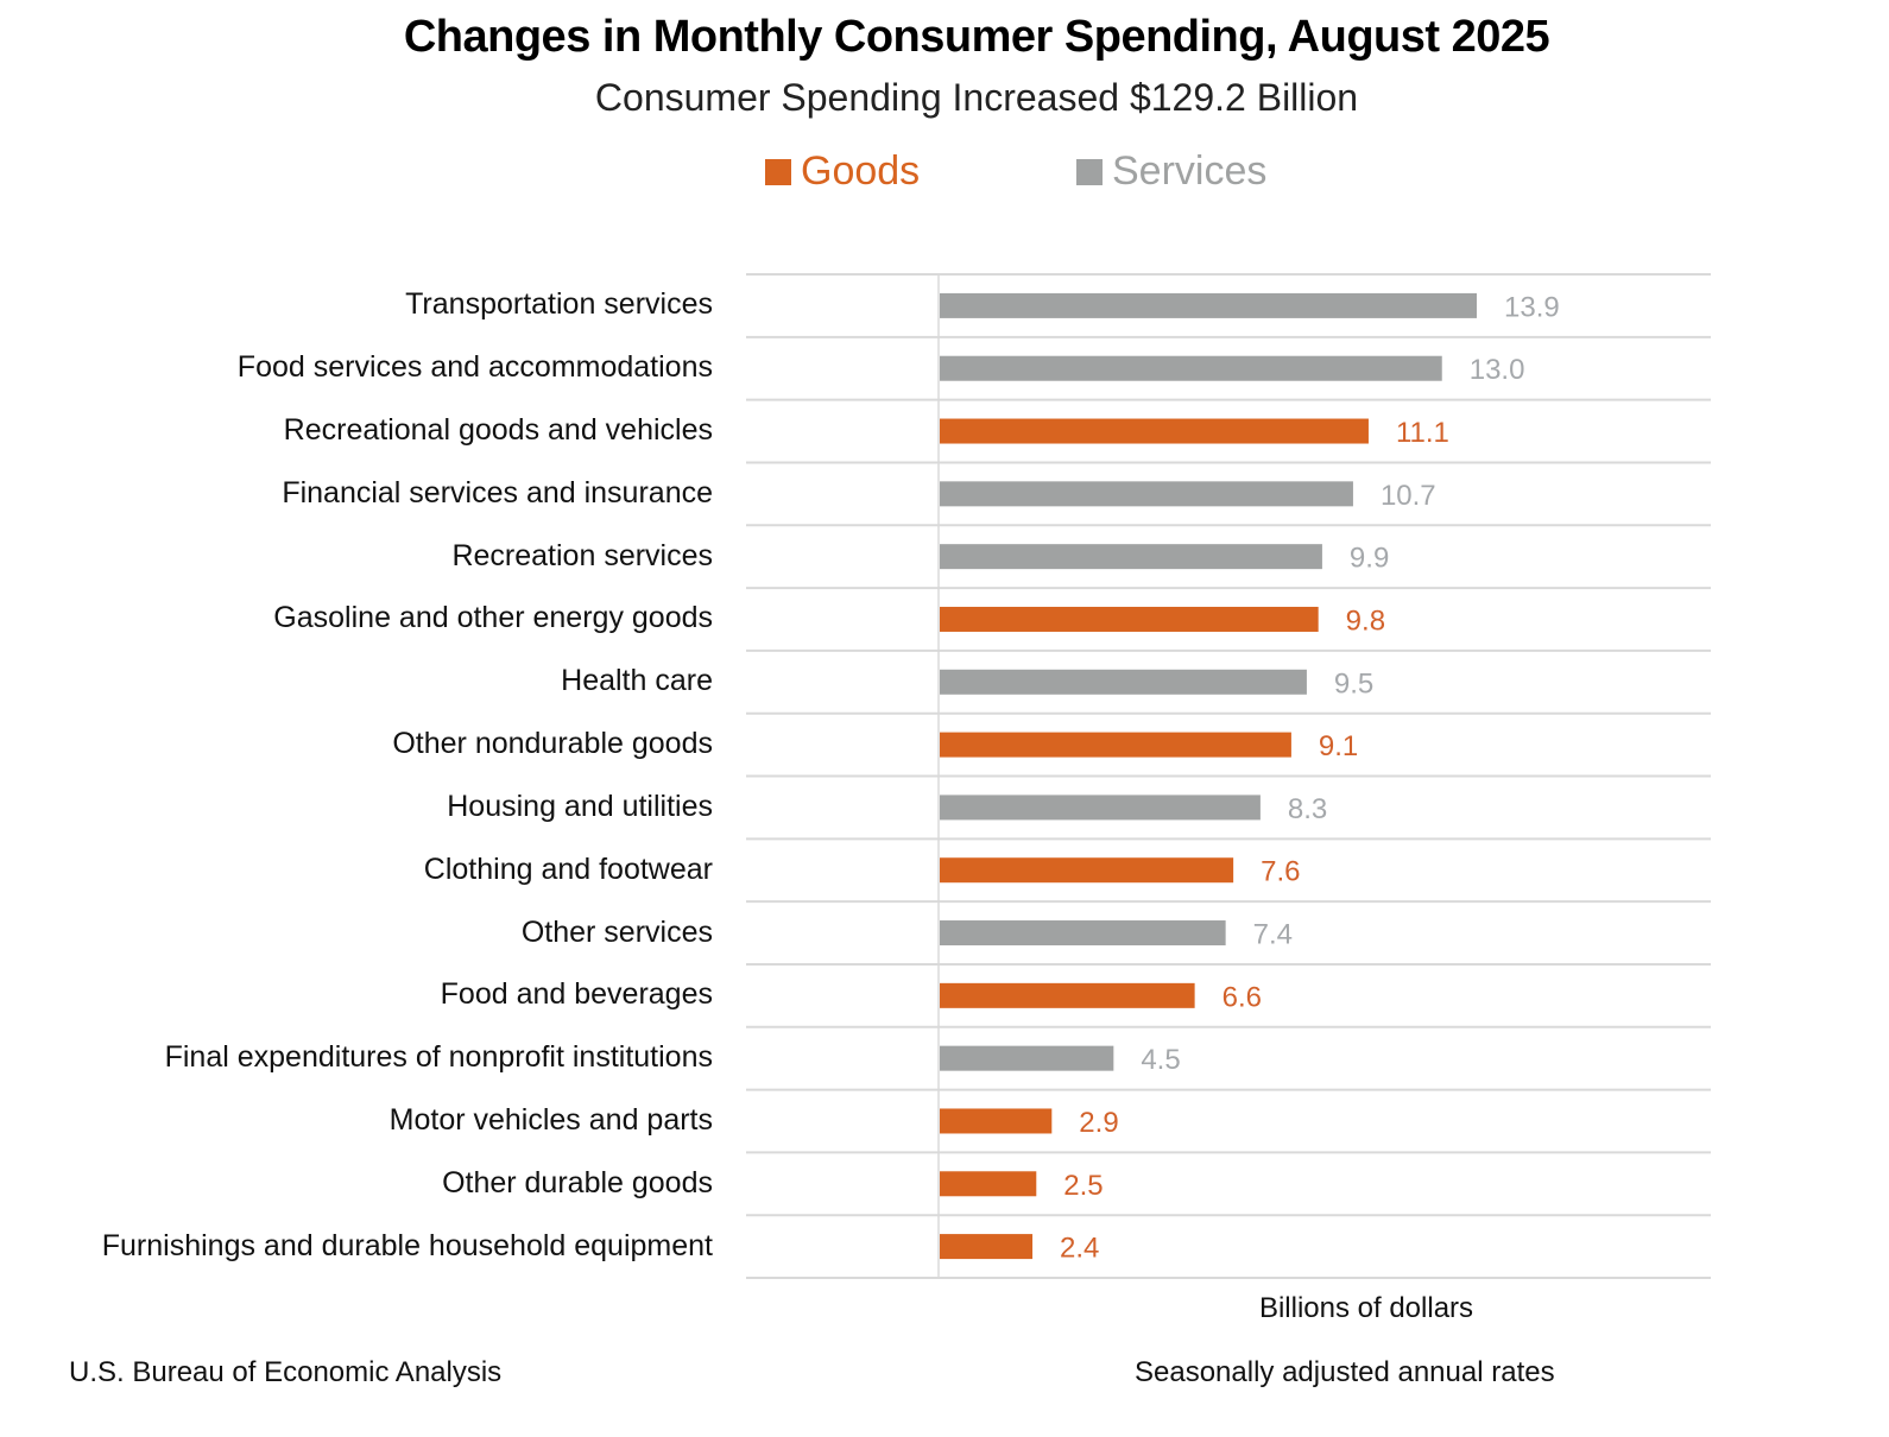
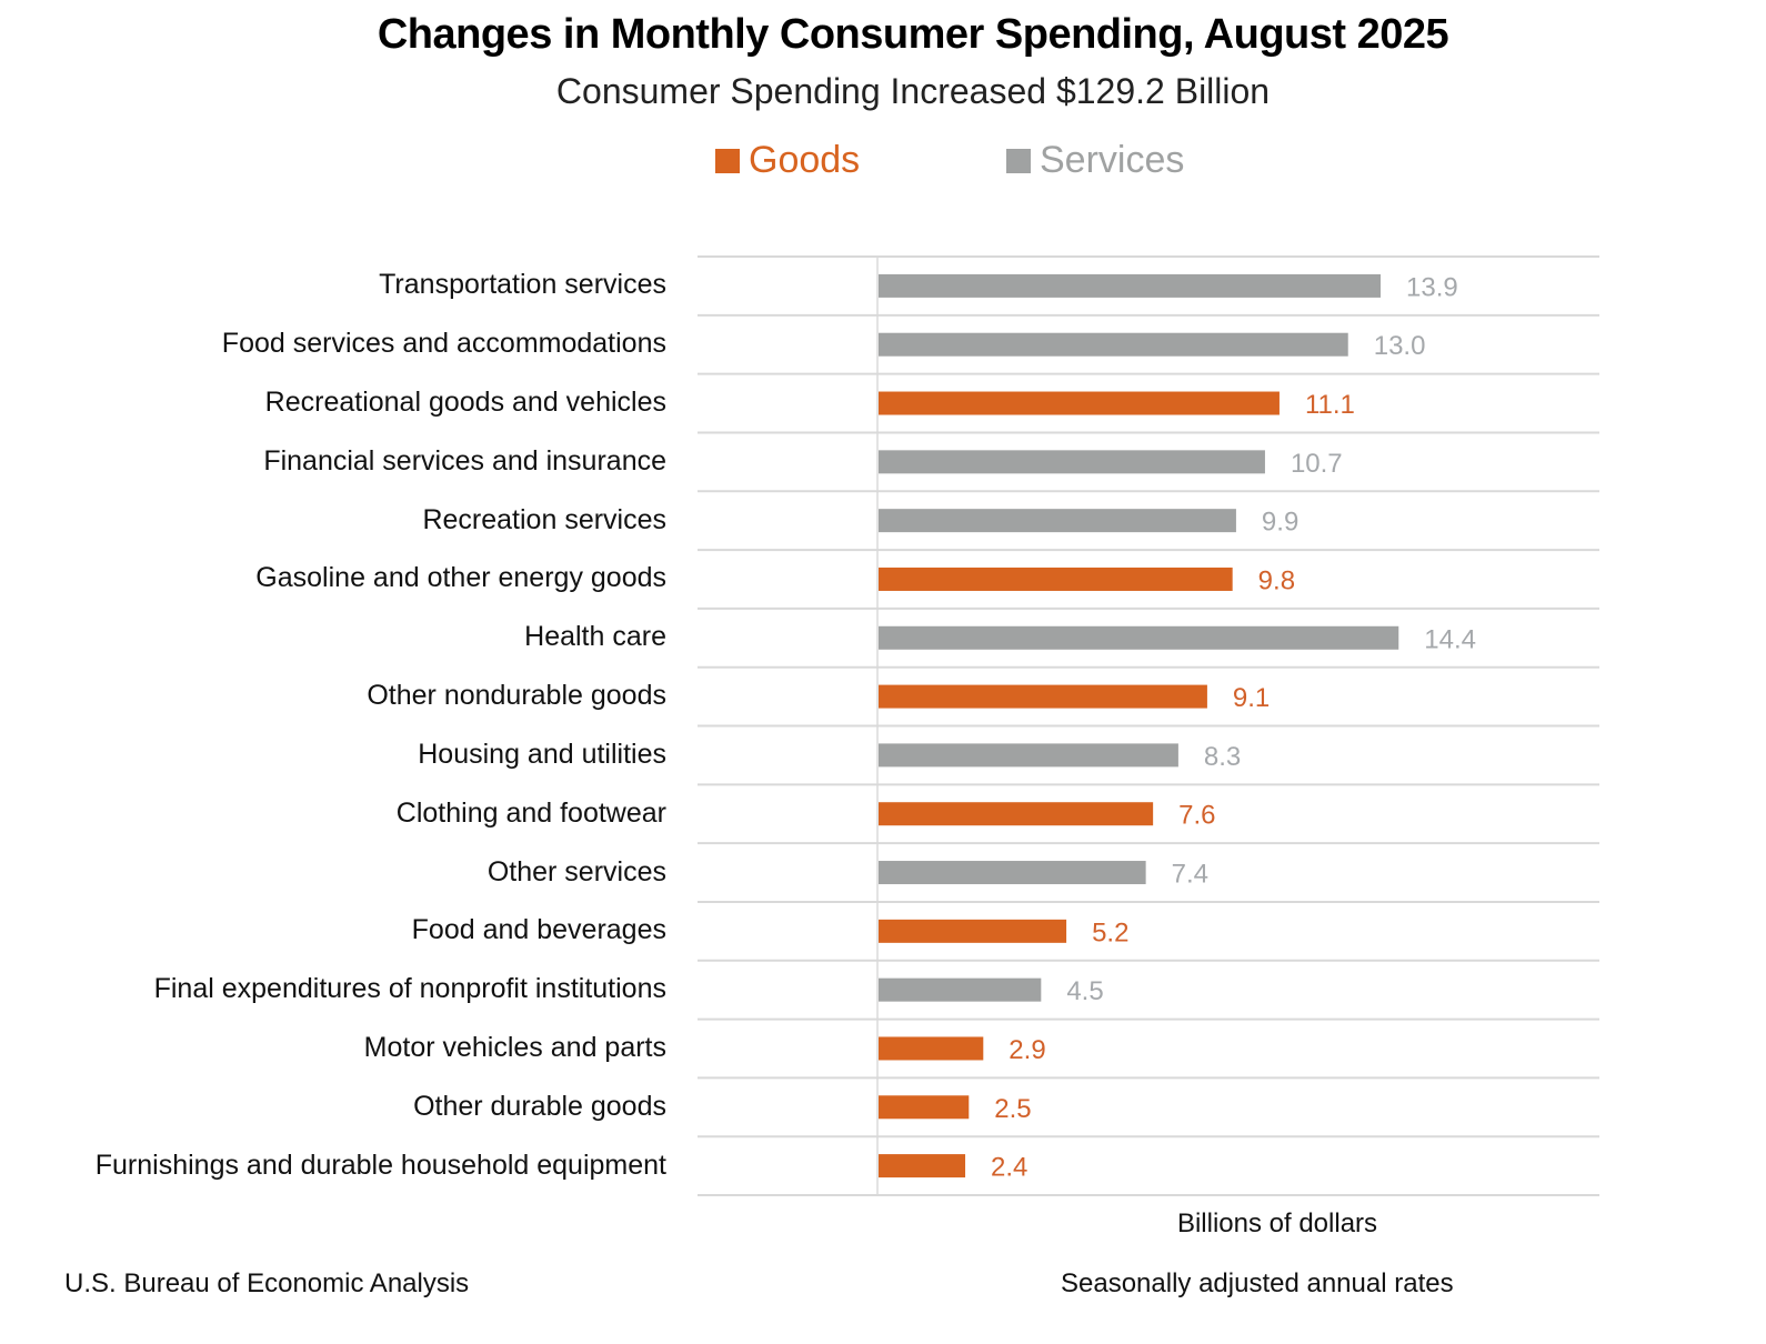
Health care: 9.5 -> 14.4
Food and beverages: 6.6 -> 5.2
